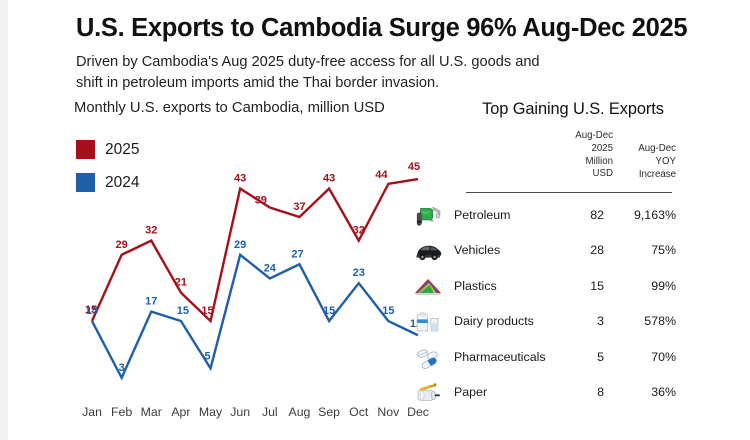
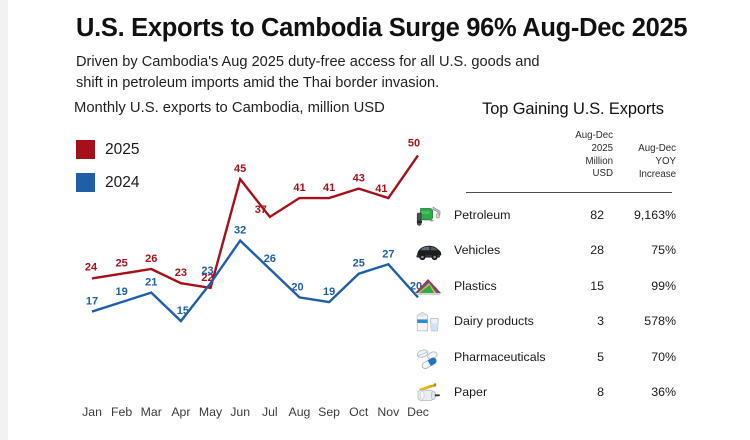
2025/Jan: 15 -> 24
2024/Jan: 15 -> 17
2025/Feb: 29 -> 25
2024/Feb: 3 -> 19
2025/Mar: 32 -> 26
2024/Mar: 17 -> 21
2025/Apr: 21 -> 23
2025/May: 15 -> 22
2024/May: 5 -> 23
2025/Jun: 43 -> 45
2024/Jun: 29 -> 32
2025/Jul: 39 -> 37
2024/Jul: 24 -> 26
2025/Aug: 37 -> 41
2024/Aug: 27 -> 20
2025/Sep: 43 -> 41
2024/Sep: 15 -> 19
2025/Oct: 32 -> 43
2024/Oct: 23 -> 25
2025/Nov: 44 -> 41
2024/Nov: 15 -> 27
2025/Dec: 45 -> 50
2024/Dec: 12 -> 20
